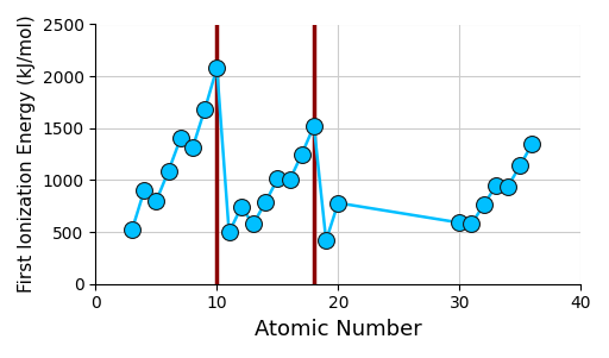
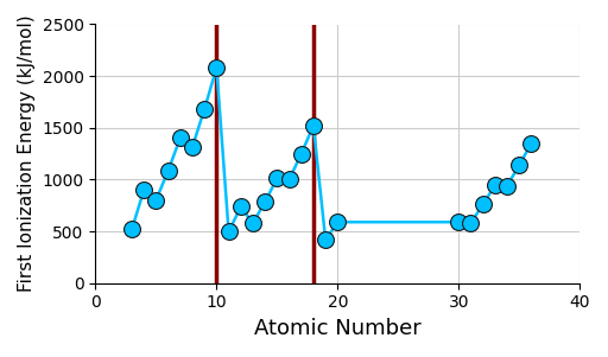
20: 780 -> 590
